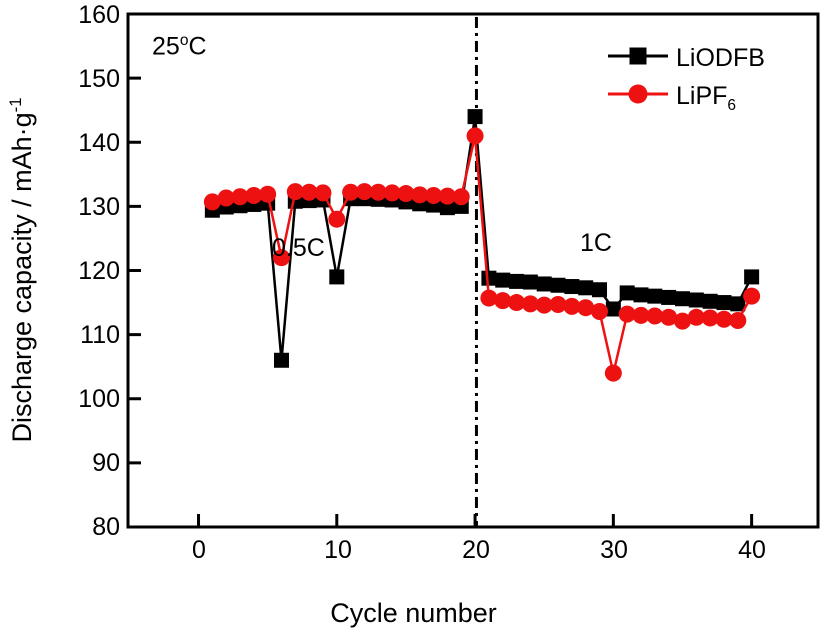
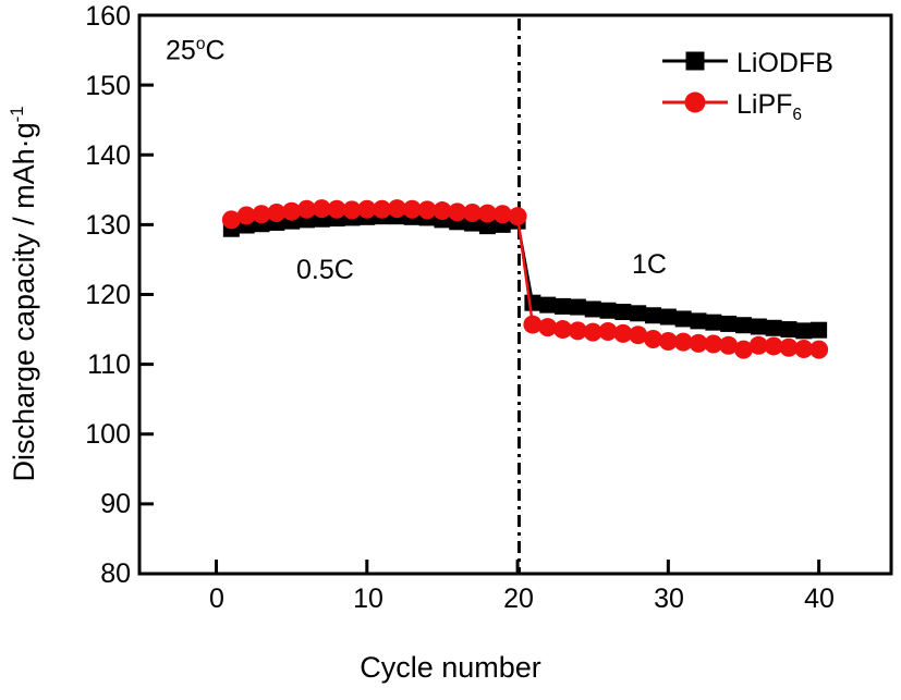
LiODFB/6: 106 -> 131
LiPF6/6: 122 -> 132
LiODFB/10: 119 -> 131
LiPF6/10: 128 -> 132
LiODFB/20: 144 -> 130
LiPF6/20: 141 -> 131
LiODFB/30: 114 -> 117
LiPF6/30: 104 -> 113
LiODFB/40: 119 -> 115
LiPF6/40: 116 -> 112
